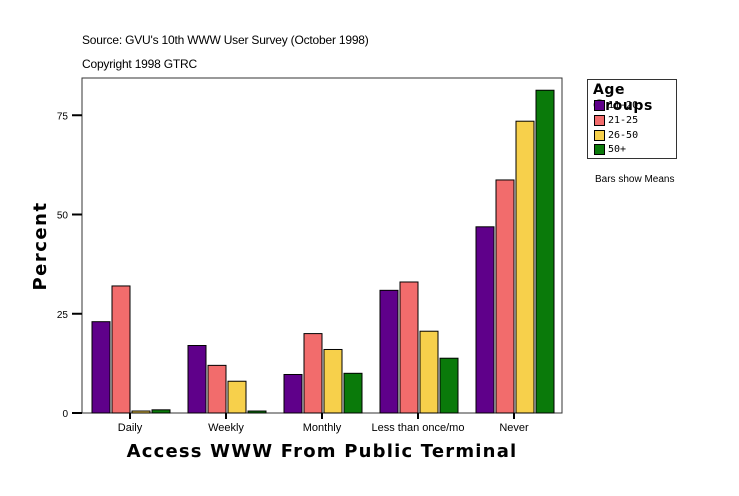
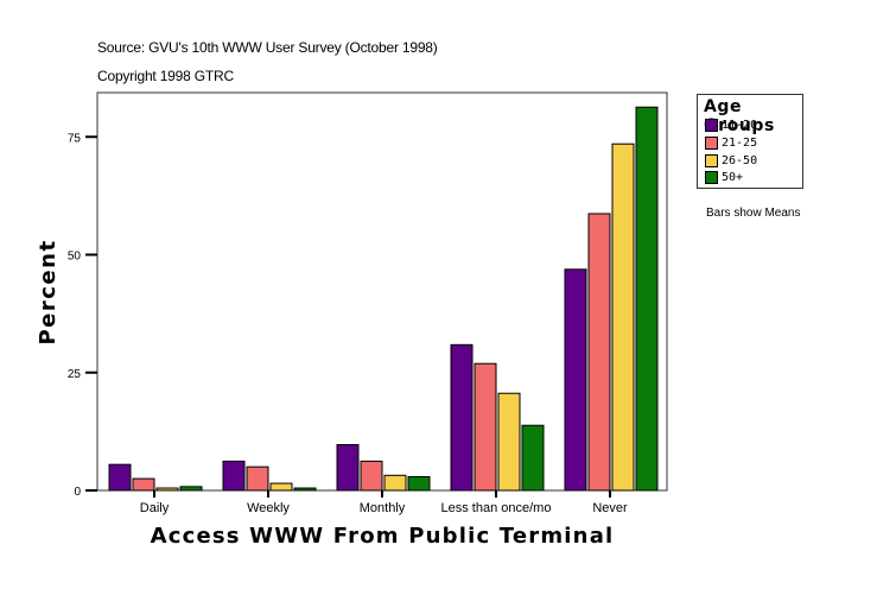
11-20/Daily: 23 -> 6
21-25/Daily: 32 -> 2
11-20/Weekly: 17 -> 6
21-25/Weekly: 12 -> 5
26-50/Weekly: 8 -> 2
21-25/Monthly: 20 -> 6
26-50/Monthly: 16 -> 3
50+/Monthly: 10 -> 3
21-25/Less than once/mo: 33 -> 27
